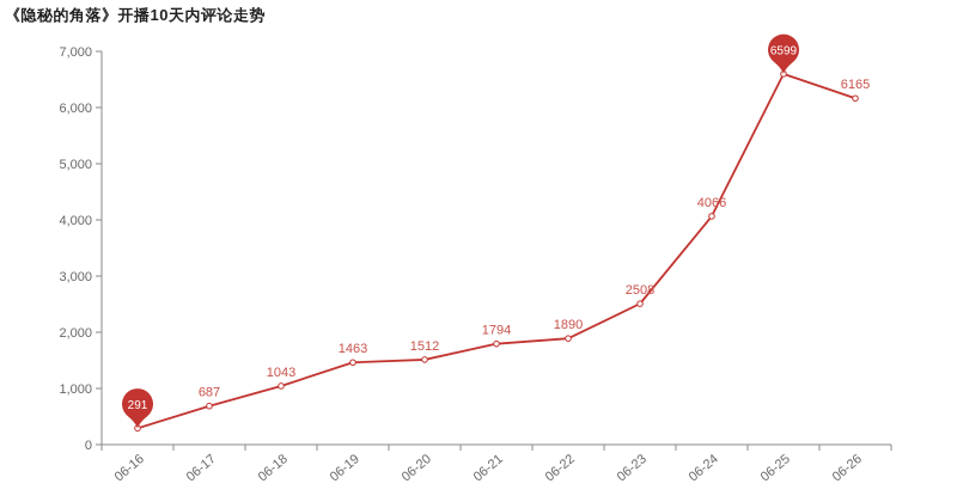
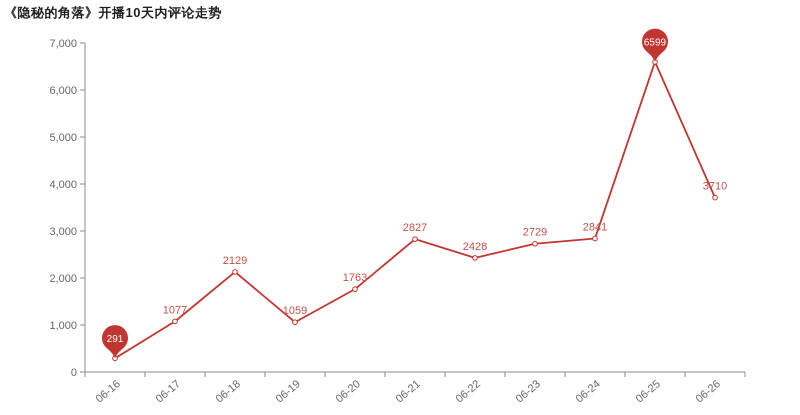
06-17: 687 -> 1077
06-18: 1043 -> 2129
06-19: 1463 -> 1059
06-20: 1512 -> 1763
06-21: 1794 -> 2827
06-22: 1890 -> 2428
06-23: 2508 -> 2729
06-24: 4066 -> 2841
06-26: 6165 -> 3710
